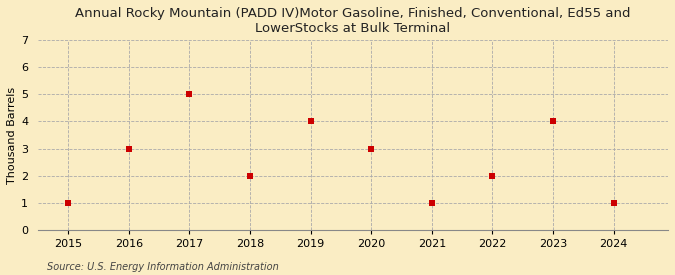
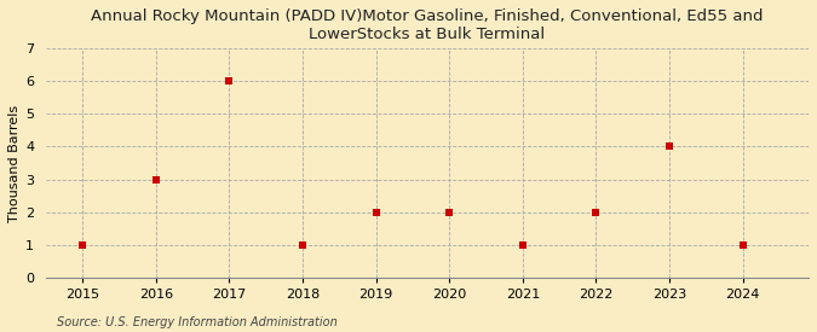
2017: 5 -> 6
2018: 2 -> 1
2019: 4 -> 2
2020: 3 -> 2
